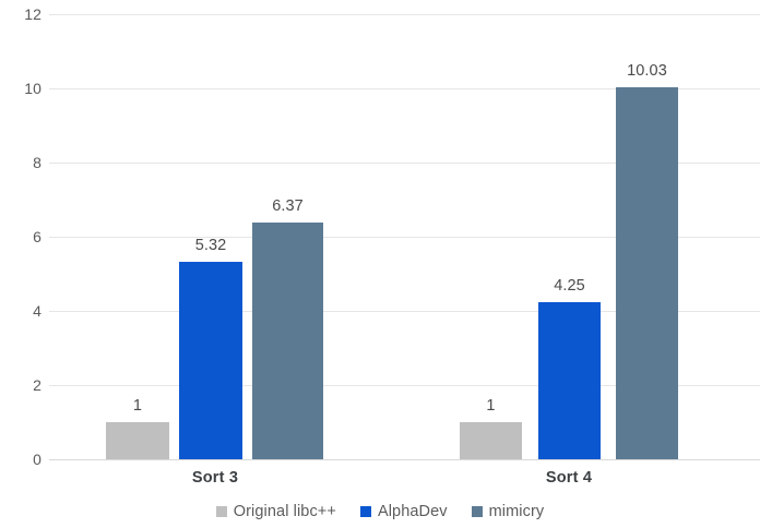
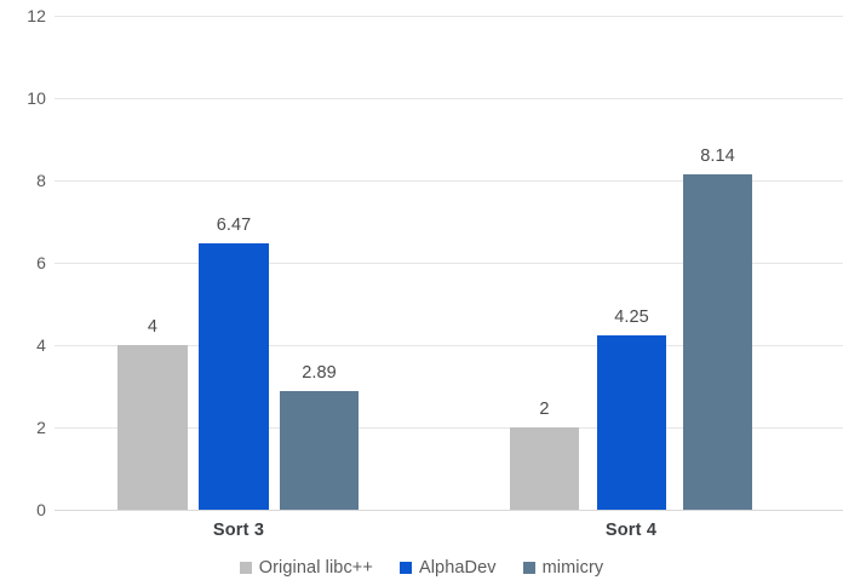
Original libc++/Sort 3: 1 -> 4
AlphaDev/Sort 3: 5.32 -> 6.47
mimicry/Sort 3: 6.37 -> 2.89
Original libc++/Sort 4: 1 -> 2
mimicry/Sort 4: 10.03 -> 8.14
